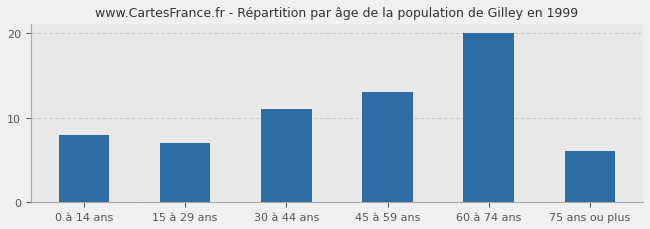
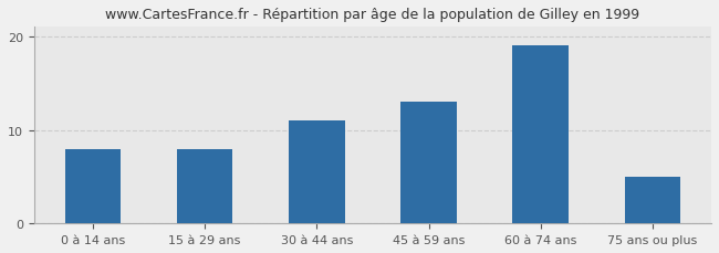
15 à 29 ans: 7 -> 8
60 à 74 ans: 20 -> 19
75 ans ou plus: 6 -> 5
